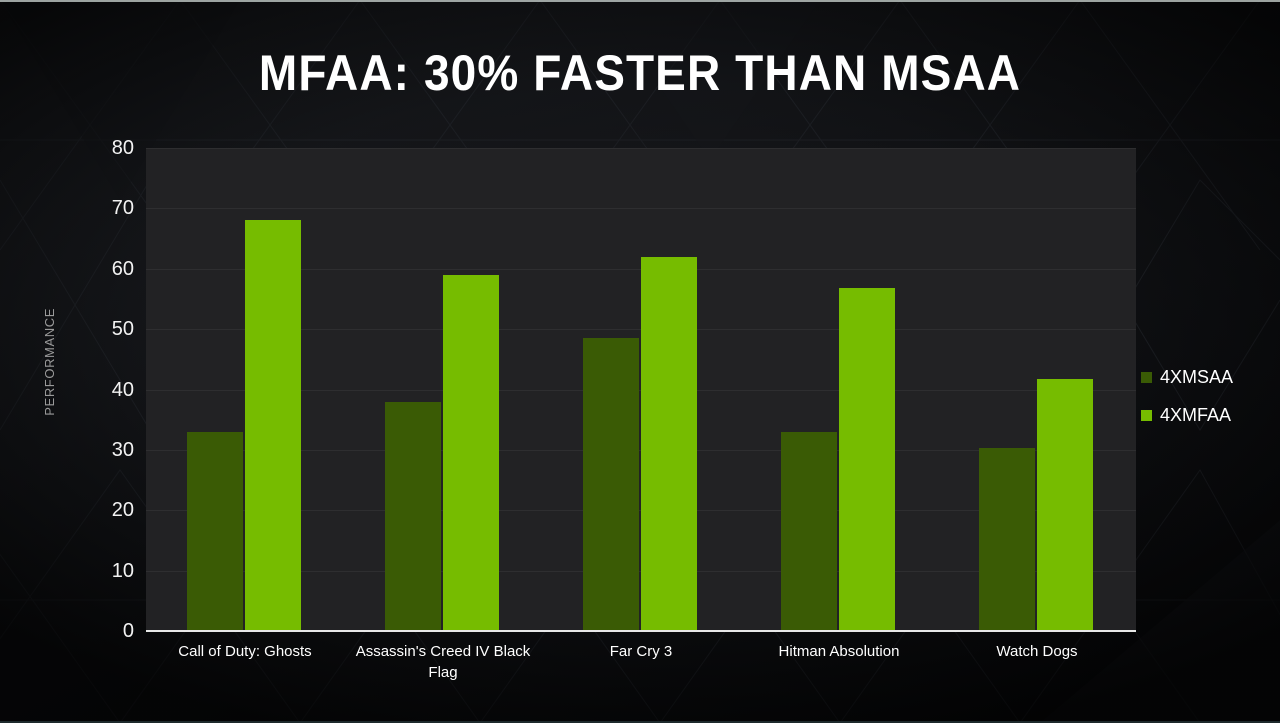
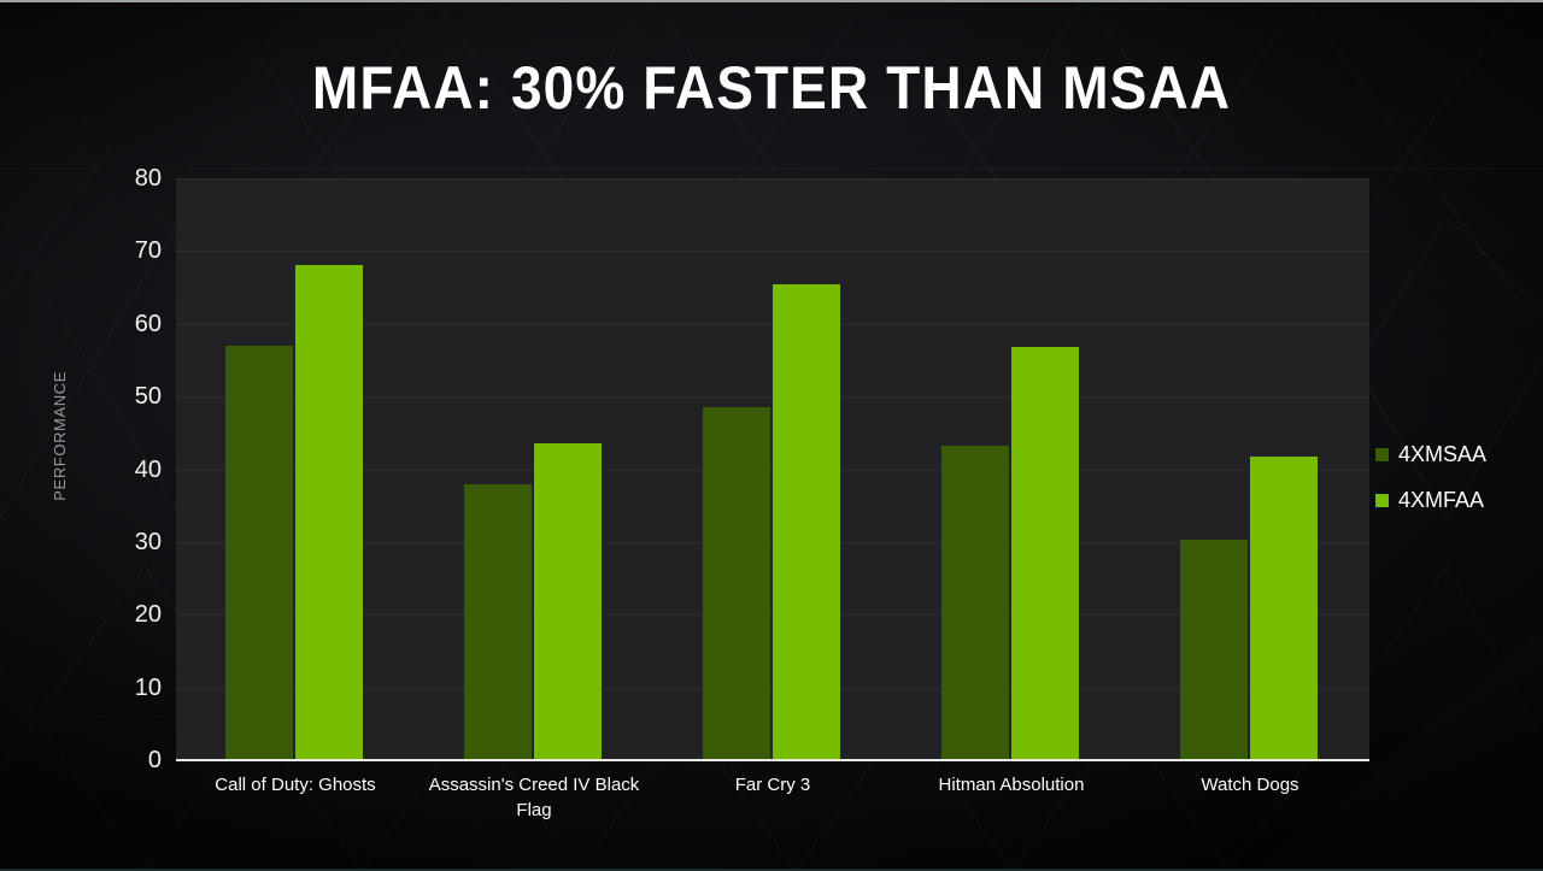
4XMSAA/Call of Duty: Ghosts: 33 -> 57
4XMFAA/Assassin's Creed IV Black Flag: 59 -> 44
4XMFAA/Far Cry 3: 62 -> 65
4XMSAA/Hitman Absolution: 33 -> 43
